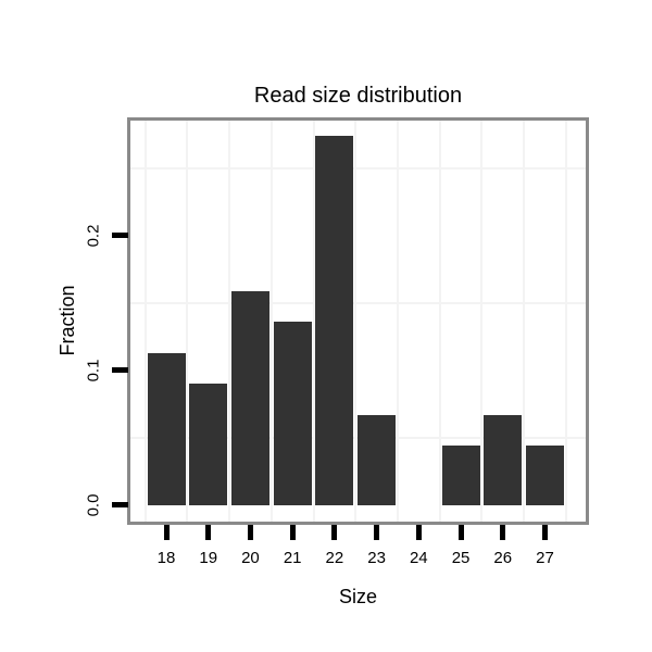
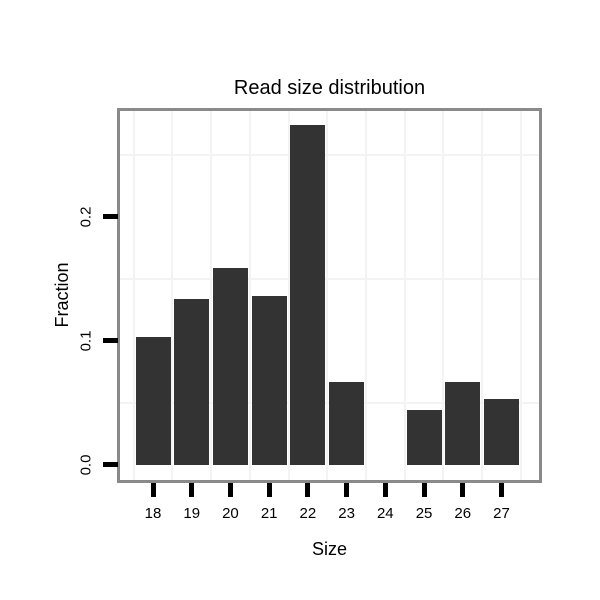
18: 0.113 -> 0.103
19: 0.090 -> 0.134
27: 0.044 -> 0.053
